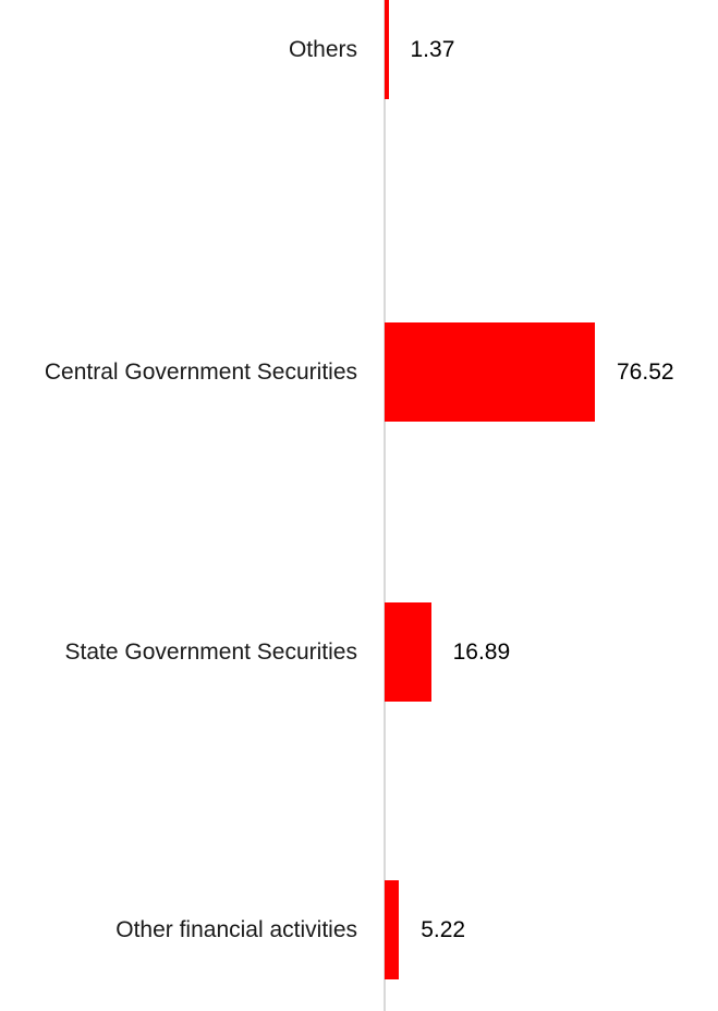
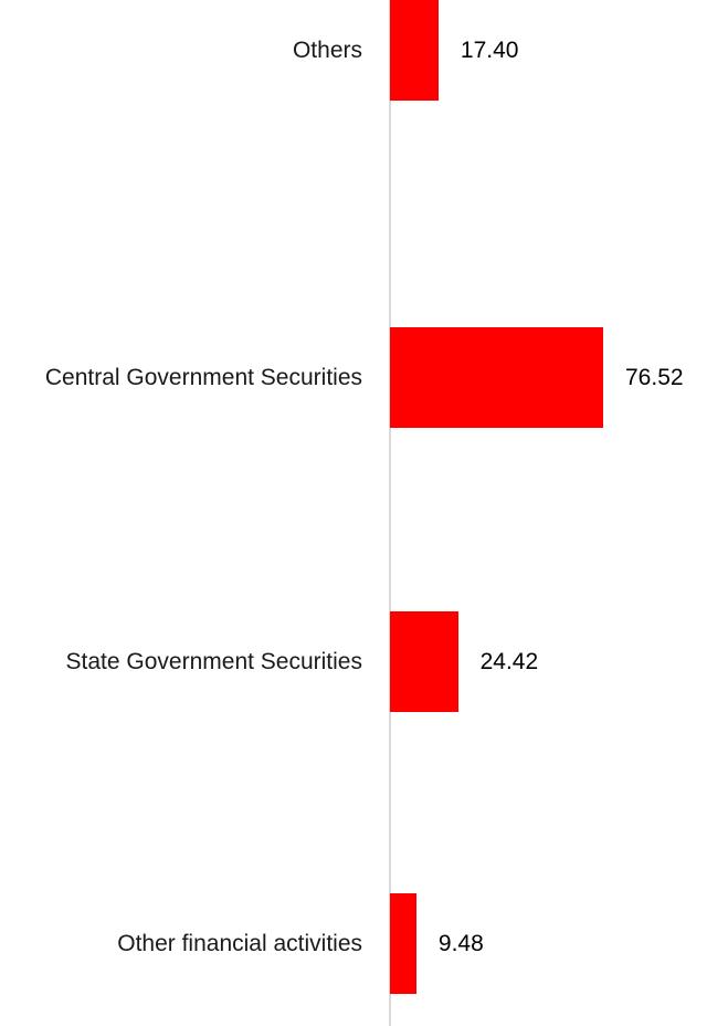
State Government Securities: 16.89 -> 24.42
Other financial activities: 5.22 -> 9.48
Others: 1.37 -> 17.40
